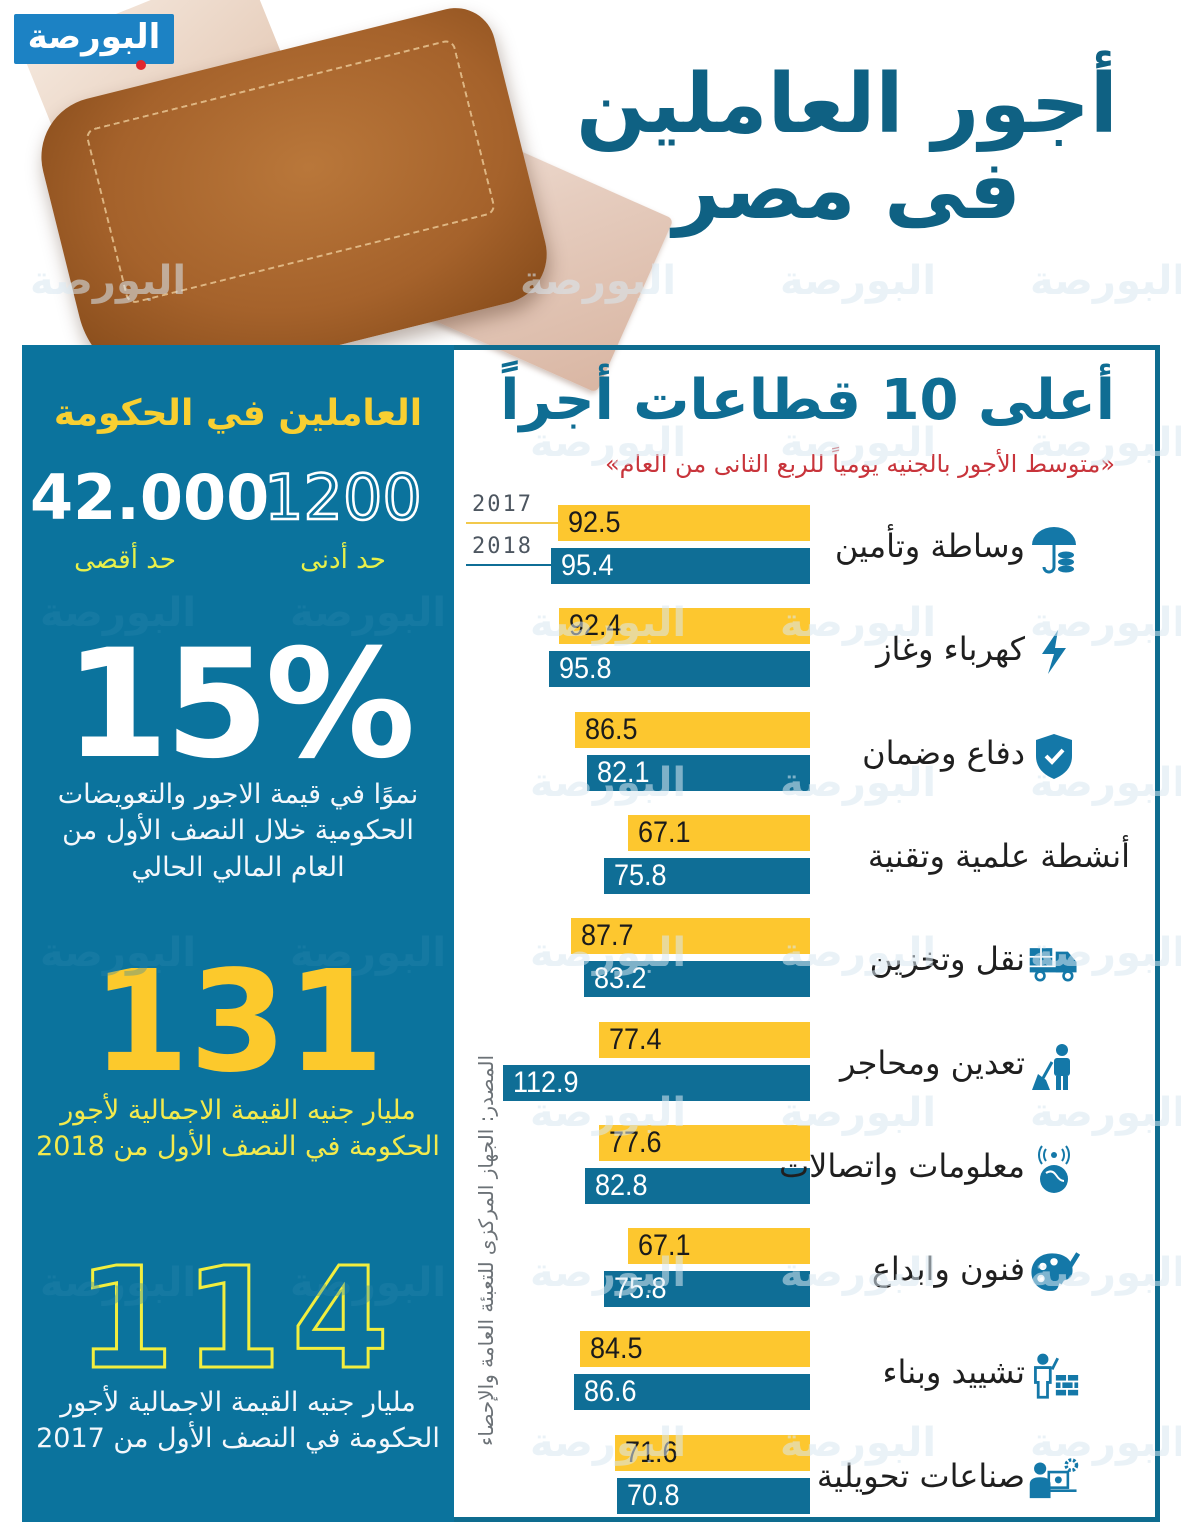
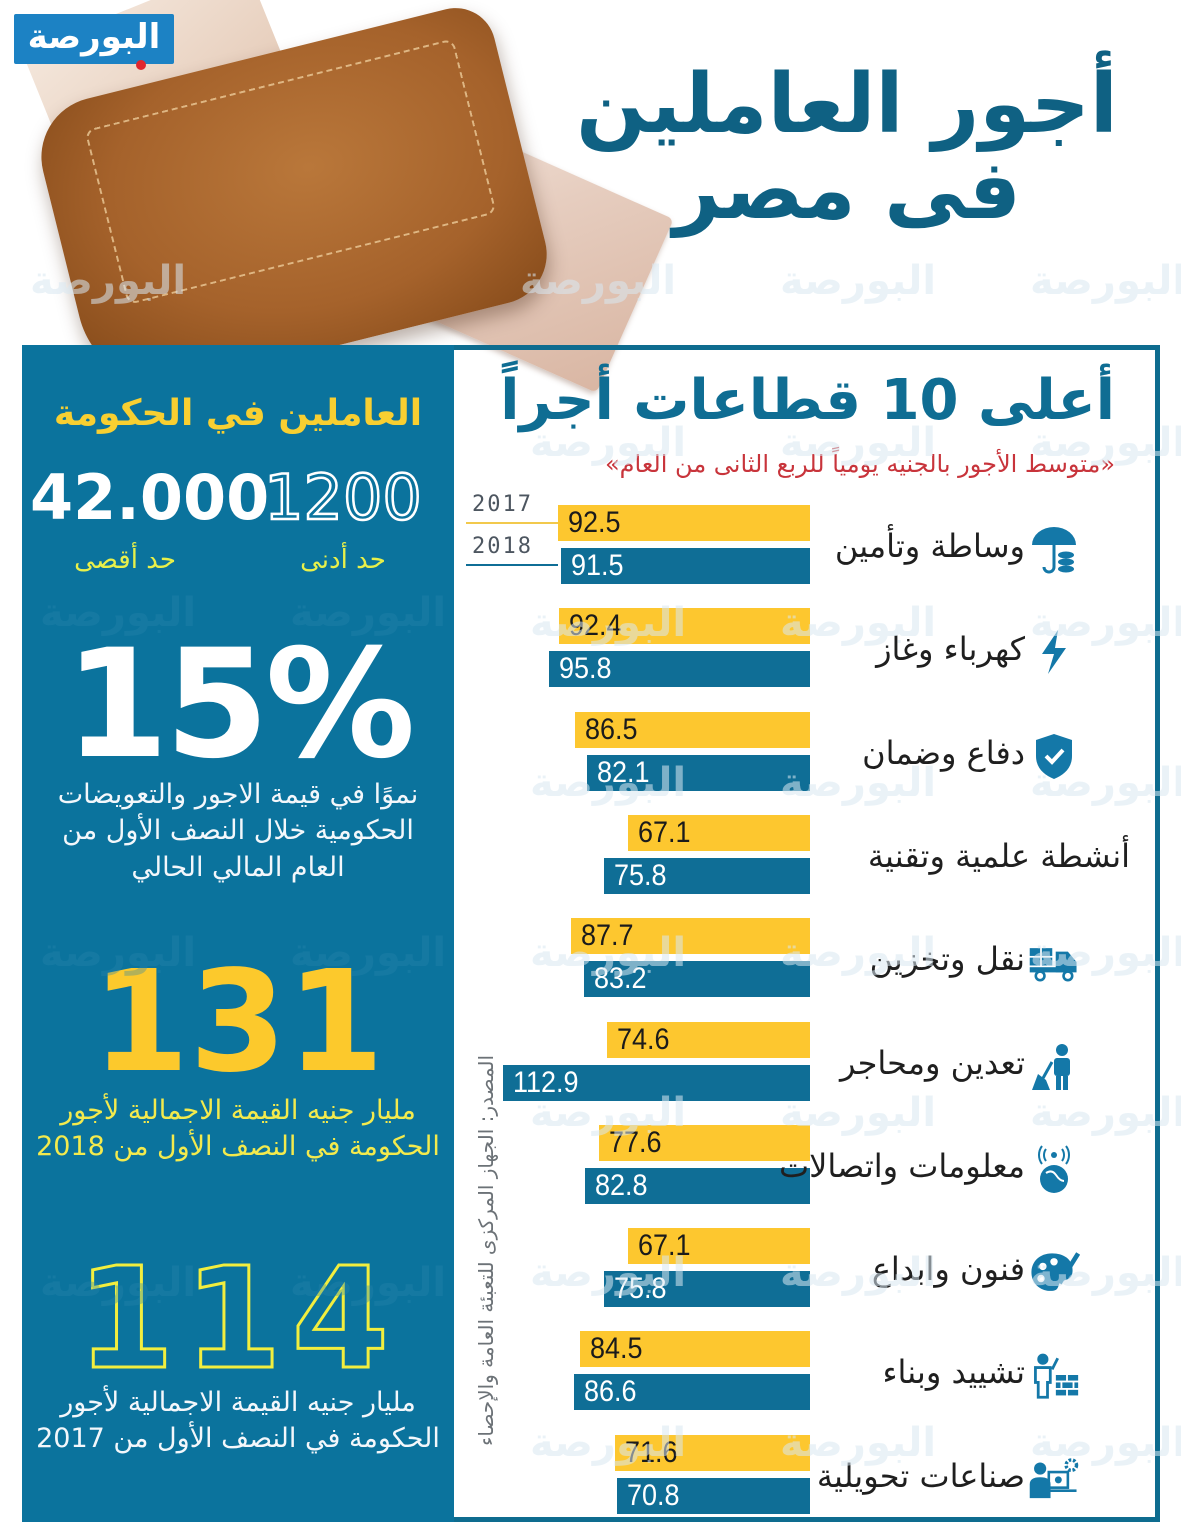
2018/وساطة وتأمين: 95.4 -> 91.5
2017/تعدين ومحاجر: 77.4 -> 74.6
